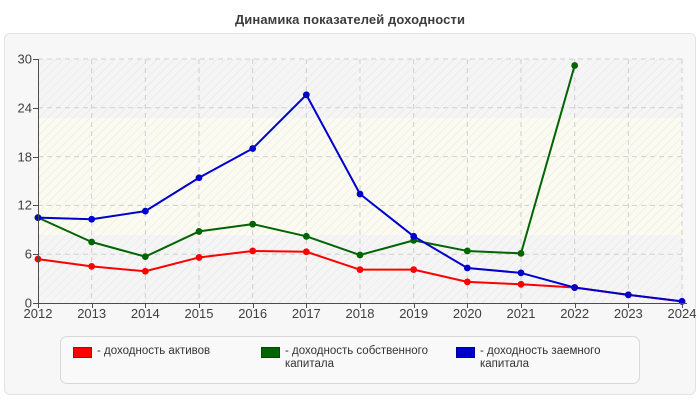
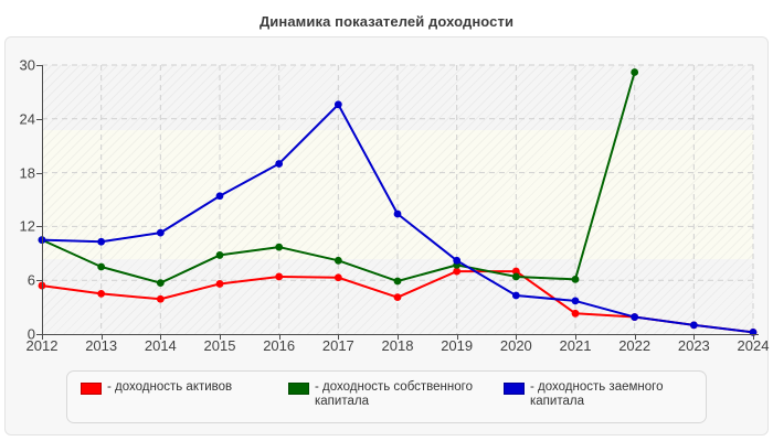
- доходность активов/2019: 4 -> 7
- доходность активов/2020: 3 -> 7
